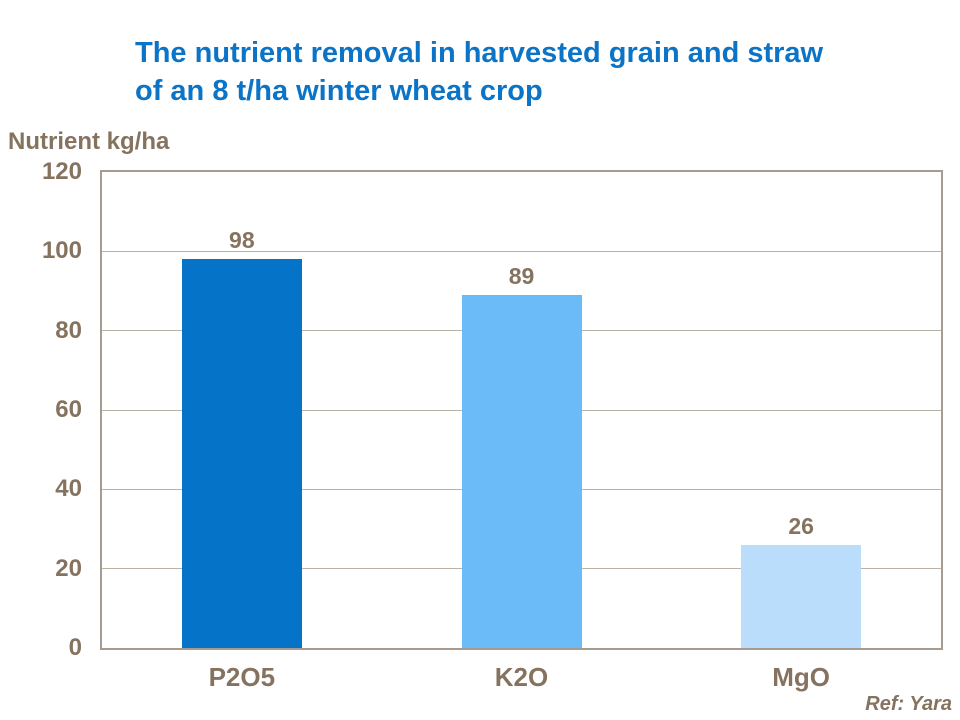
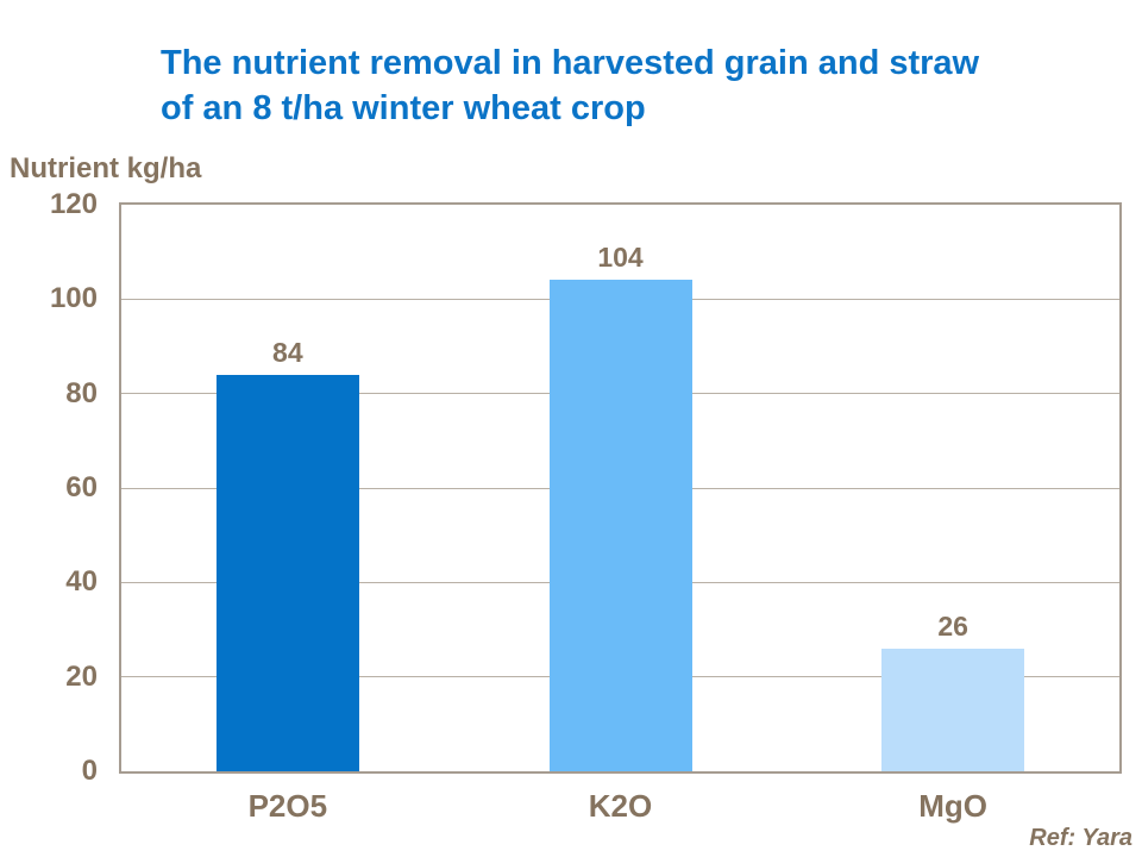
P2O5: 98 -> 84
K2O: 89 -> 104
